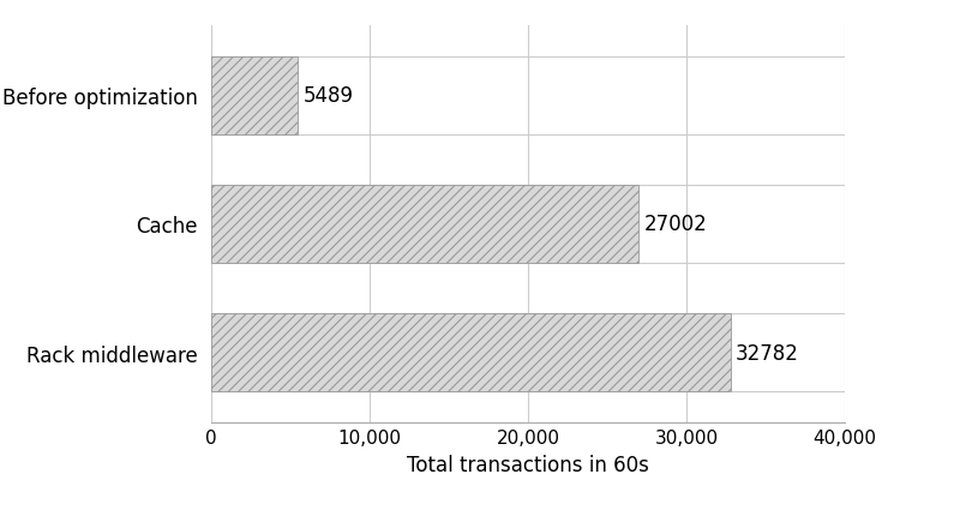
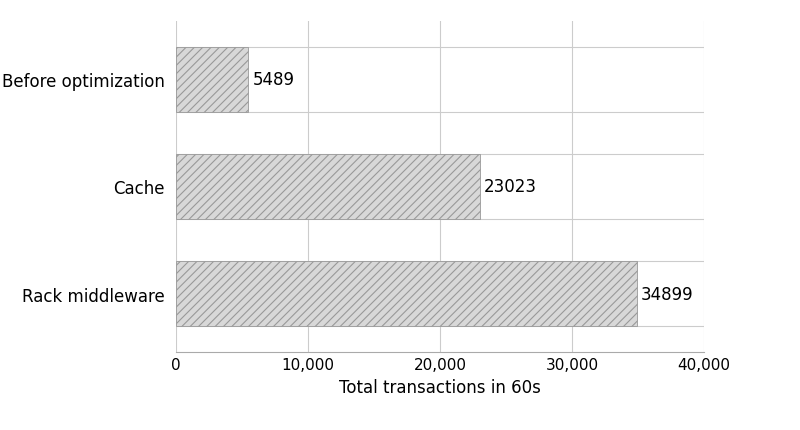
Cache: 27002 -> 23023
Rack middleware: 32782 -> 34899
